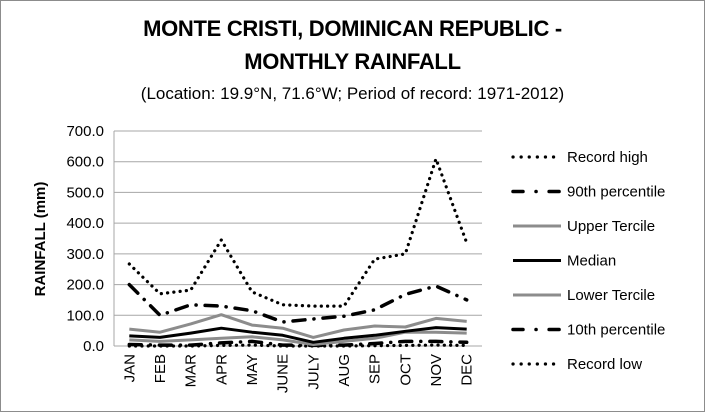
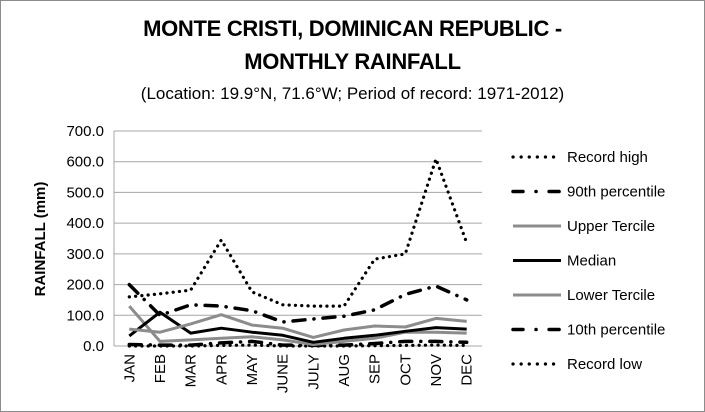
Record high/JAN: 270 -> 160
Lower Tercile/JAN: 20 -> 130
Median/FEB: 30 -> 110
